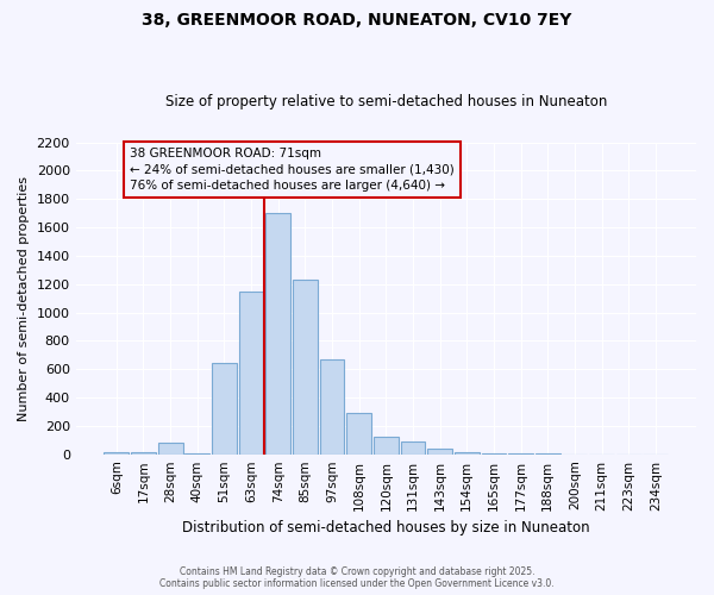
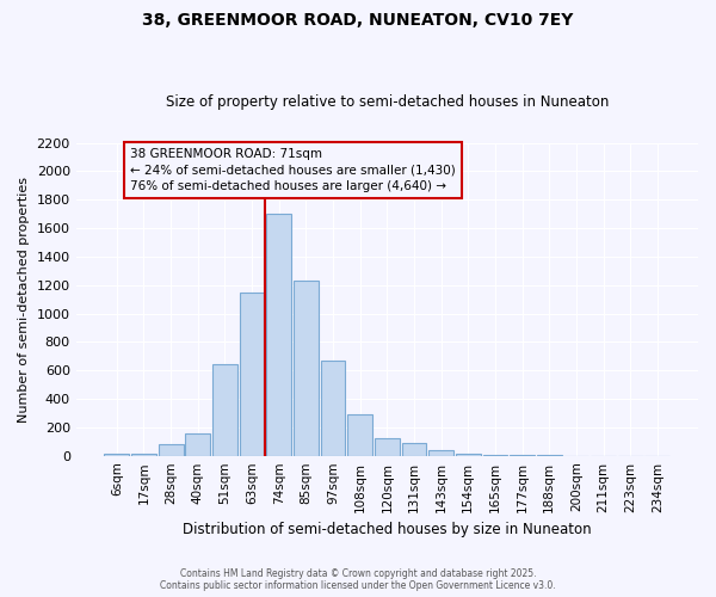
40sqm: 0 -> 160
